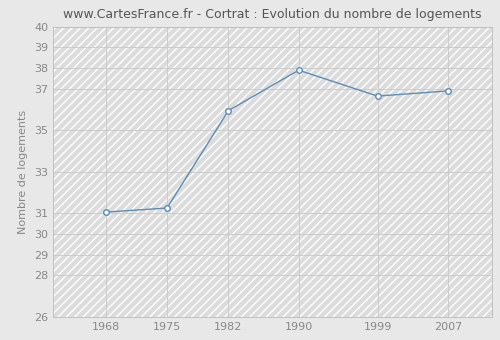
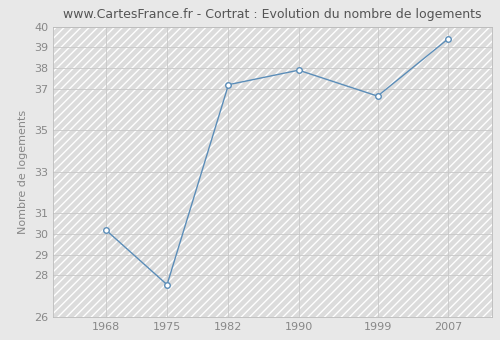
1968: 31.05 -> 30.20
1975: 31.25 -> 27.55
1982: 35.95 -> 37.20
2007: 36.90 -> 39.40
